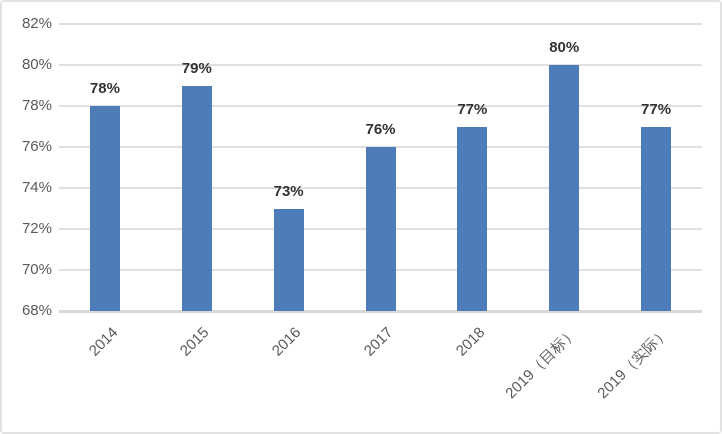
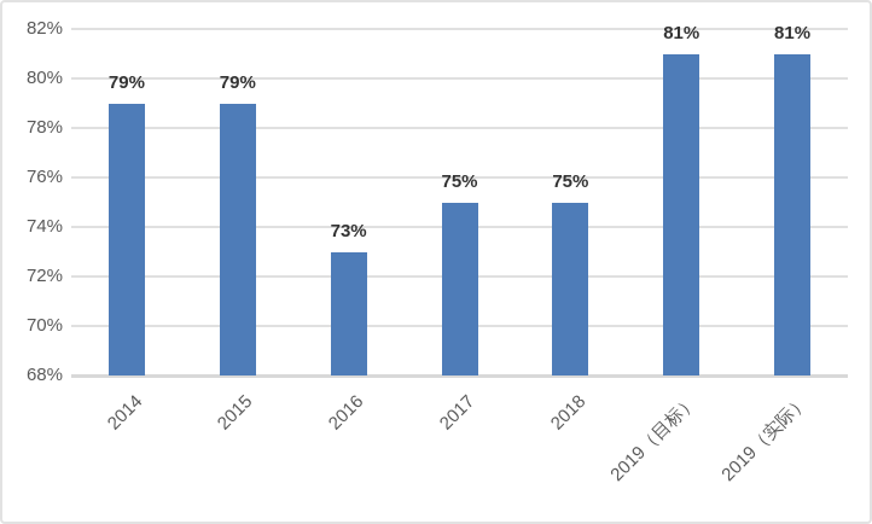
2014: 78% -> 79%
2017: 76% -> 75%
2018: 77% -> 75%
2019（目标）: 80% -> 81%
2019（实际）: 77% -> 81%
